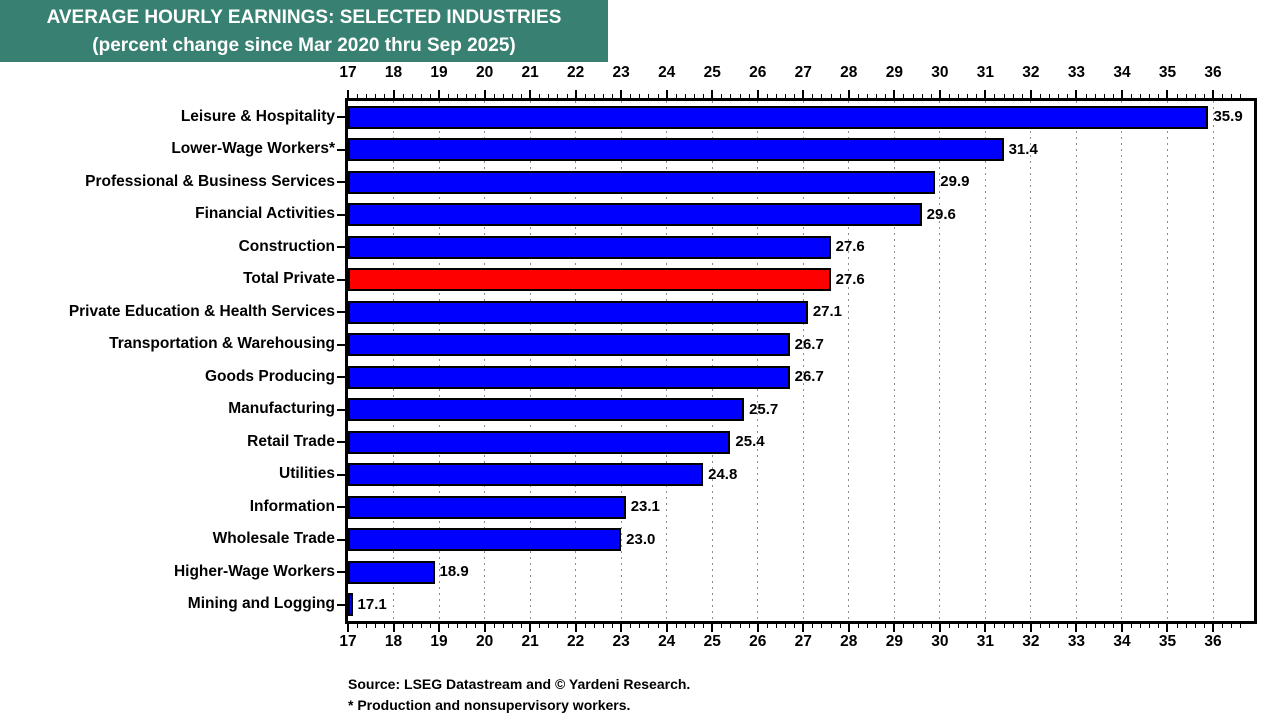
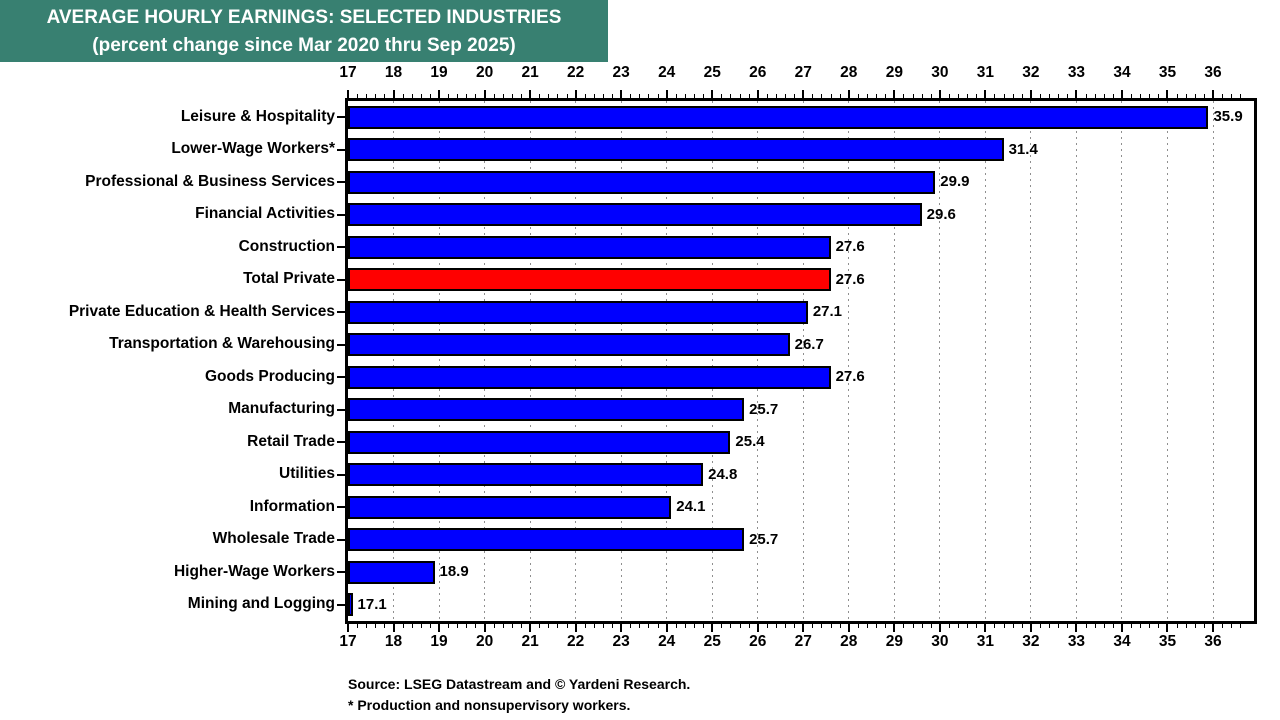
Goods Producing: 26.7 -> 27.6
Information: 23.1 -> 24.1
Wholesale Trade: 23.0 -> 25.7
